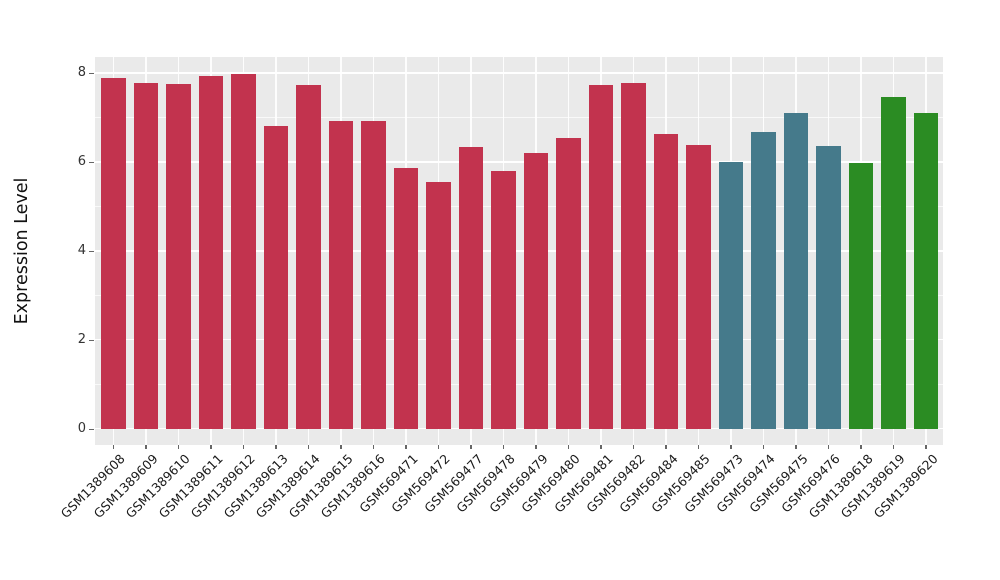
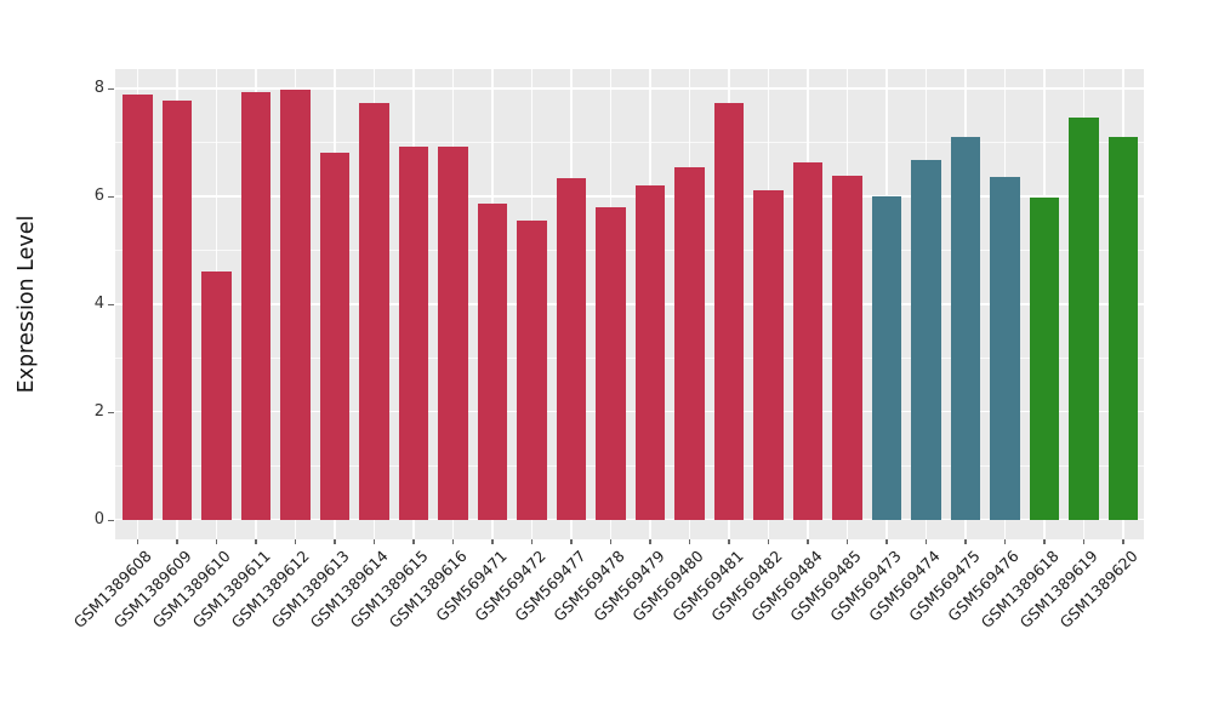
GSM1389610: 7.8 -> 4.6
GSM569482: 7.8 -> 6.1
